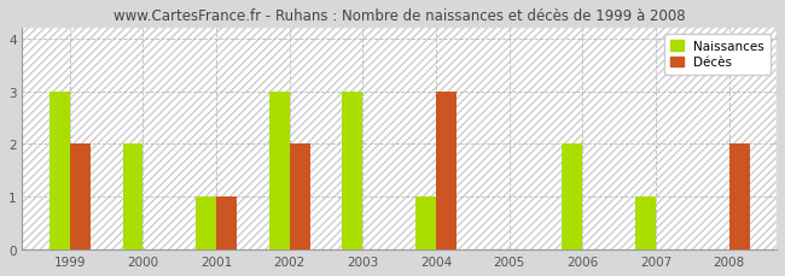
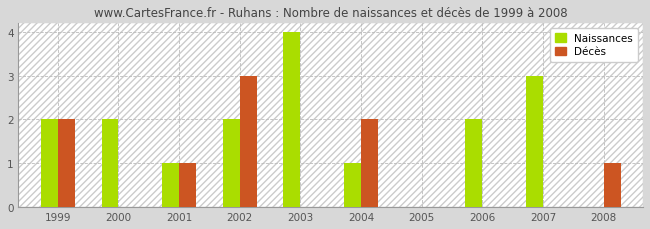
Naissances/1999: 3 -> 2
Naissances/2002: 3 -> 2
Décès/2002: 2 -> 3
Naissances/2003: 3 -> 4
Décès/2004: 3 -> 2
Naissances/2007: 1 -> 3
Décès/2008: 2 -> 1
